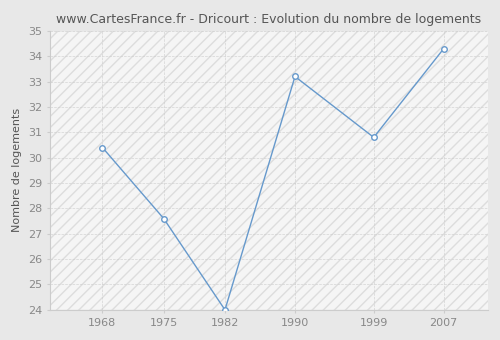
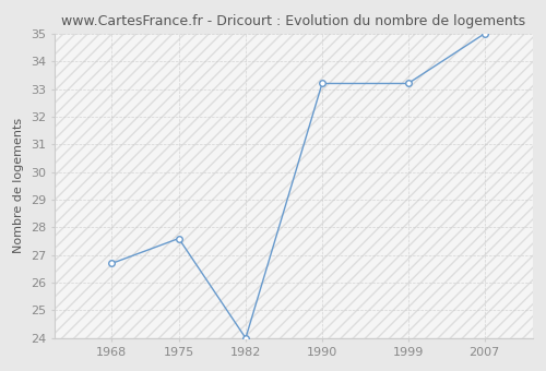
1968: 30.4 -> 26.7
1999: 30.8 -> 33.2
2007: 34.3 -> 35.0
